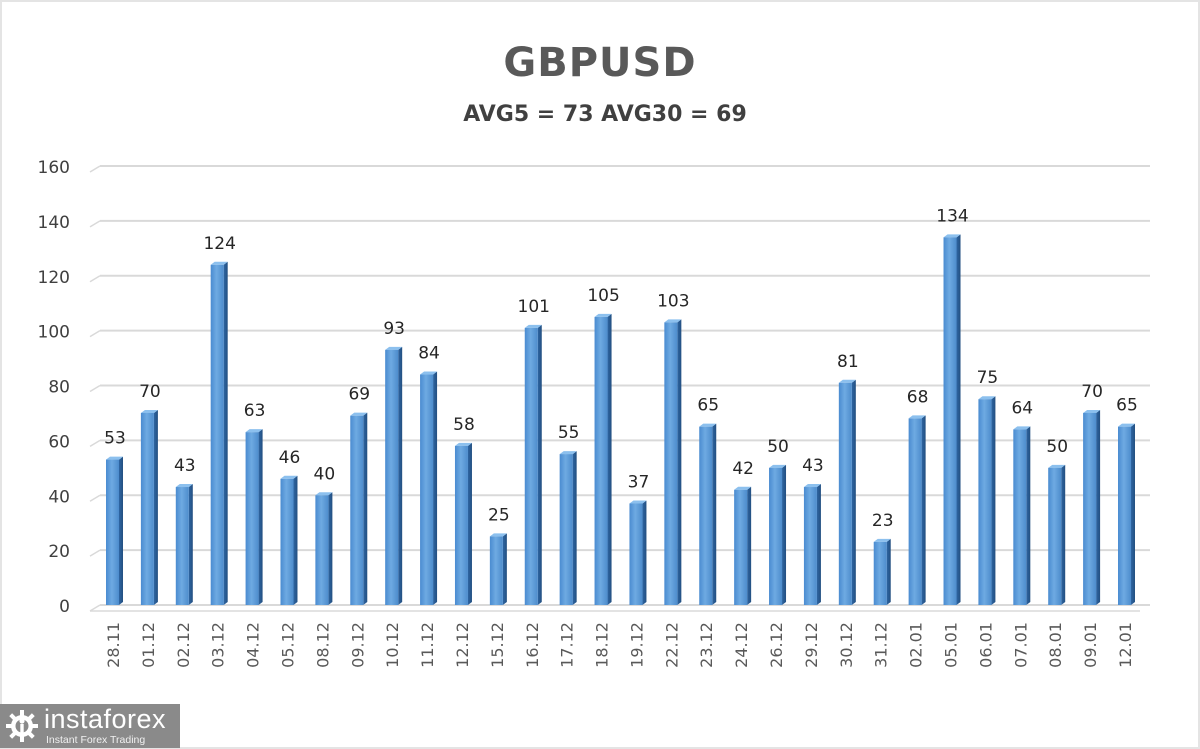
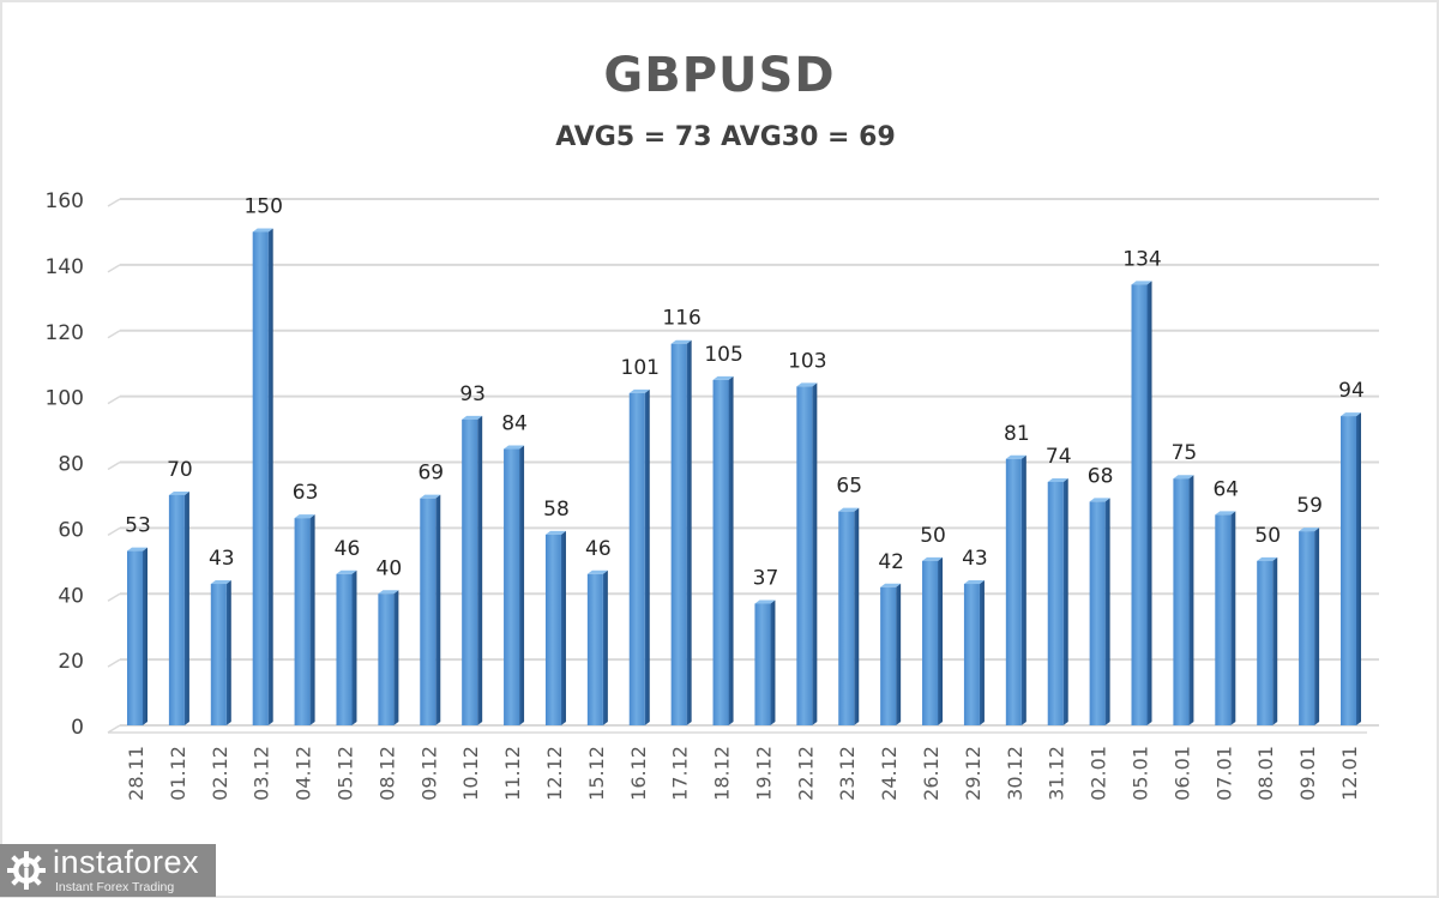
03.12: 124 -> 150
15.12: 25 -> 46
17.12: 55 -> 116
31.12: 23 -> 74
09.01: 70 -> 59
12.01: 65 -> 94
